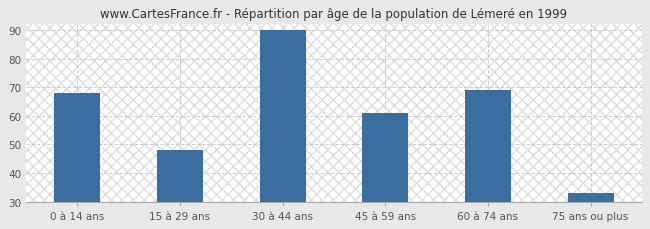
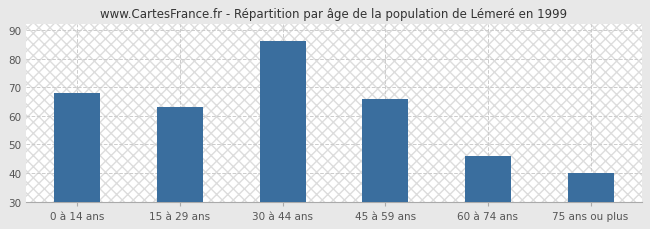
15 à 29 ans: 48 -> 63
30 à 44 ans: 90 -> 86
45 à 59 ans: 61 -> 66
60 à 74 ans: 69 -> 46
75 ans ou plus: 33 -> 40
